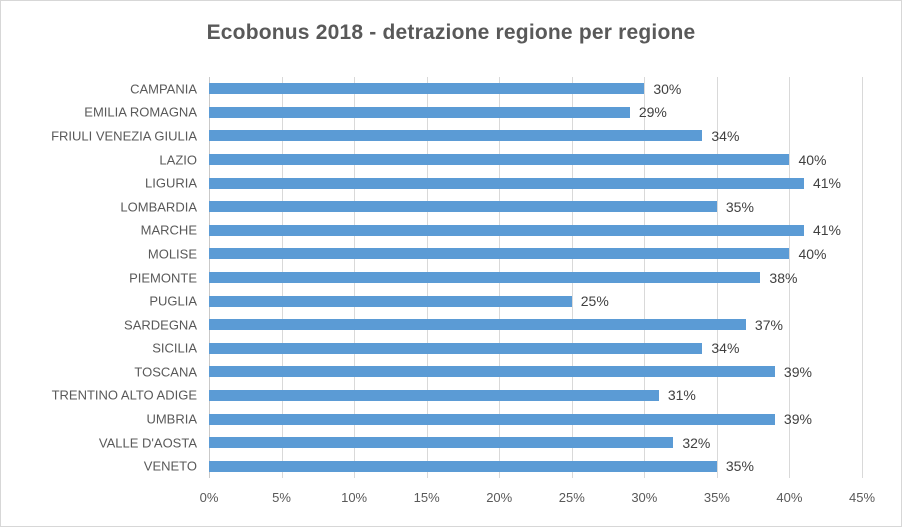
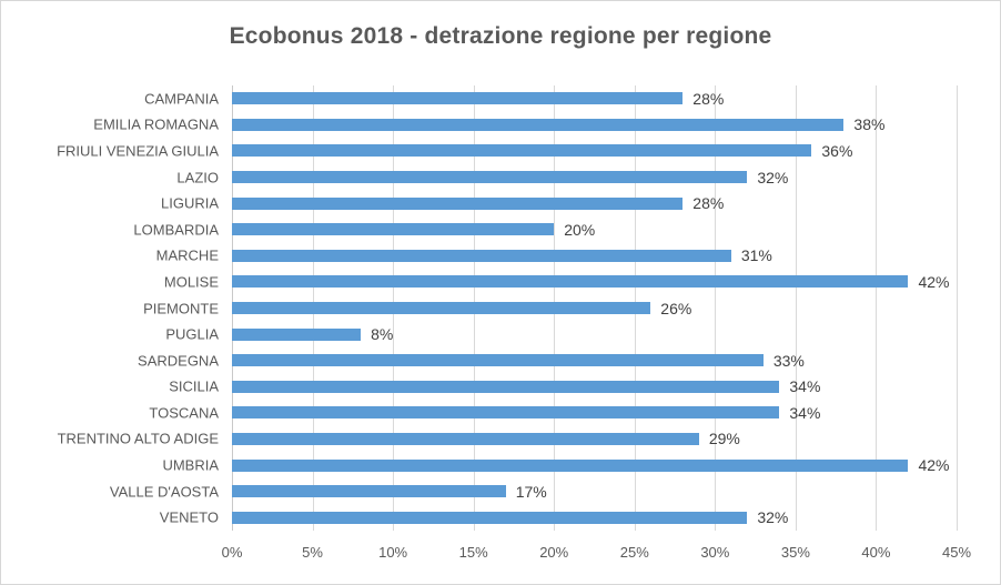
CAMPANIA: 30% -> 28%
EMILIA ROMAGNA: 29% -> 38%
FRIULI VENEZIA GIULIA: 34% -> 36%
LAZIO: 40% -> 32%
LIGURIA: 41% -> 28%
LOMBARDIA: 35% -> 20%
MARCHE: 41% -> 31%
MOLISE: 40% -> 42%
PIEMONTE: 38% -> 26%
PUGLIA: 25% -> 8%
SARDEGNA: 37% -> 33%
TOSCANA: 39% -> 34%
TRENTINO ALTO ADIGE: 31% -> 29%
UMBRIA: 39% -> 42%
VALLE D'AOSTA: 32% -> 17%
VENETO: 35% -> 32%
